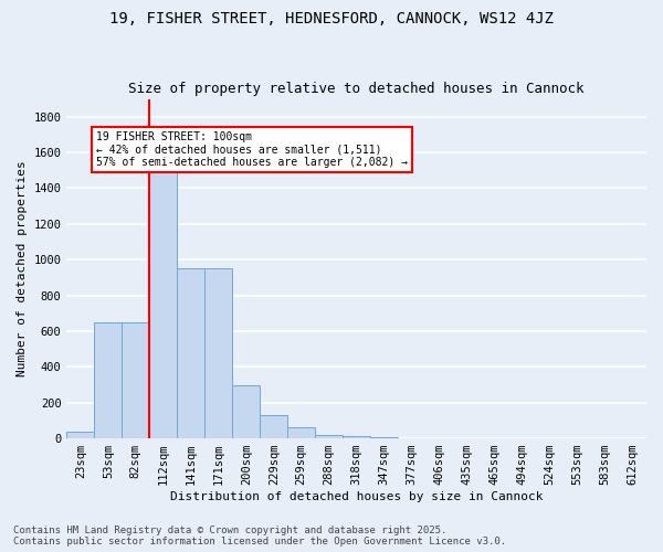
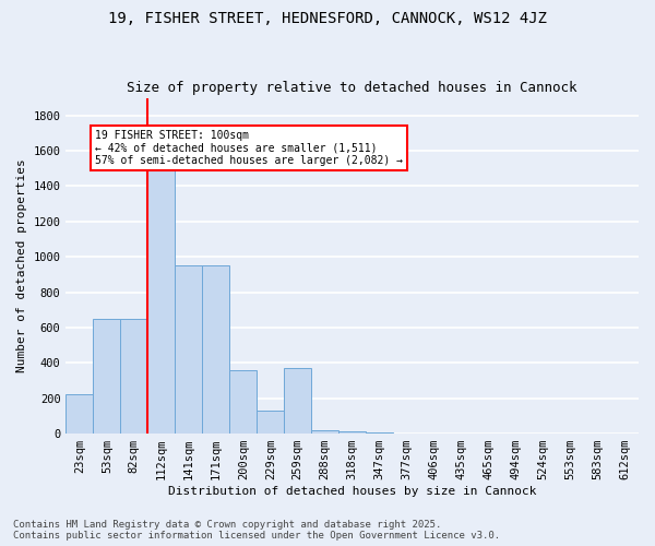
23sqm: 40 -> 220
200sqm: 300 -> 360
259sqm: 60 -> 370
